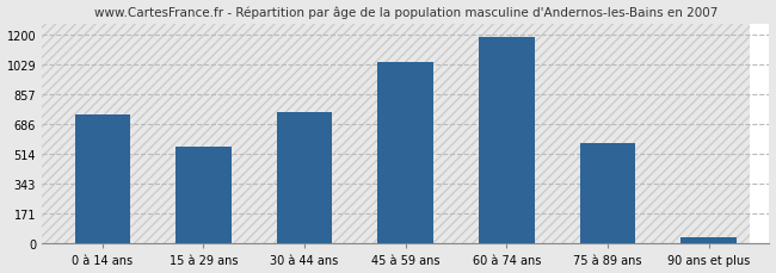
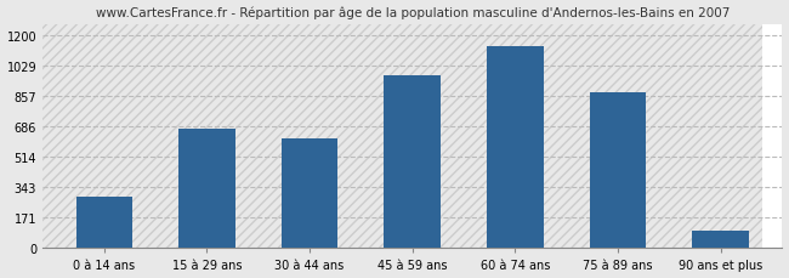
0 à 14 ans: 740 -> 290
15 à 29 ans: 560 -> 670
30 à 44 ans: 760 -> 620
45 à 59 ans: 1040 -> 970
60 à 74 ans: 1180 -> 1140
75 à 89 ans: 580 -> 880
90 ans et plus: 40 -> 100
